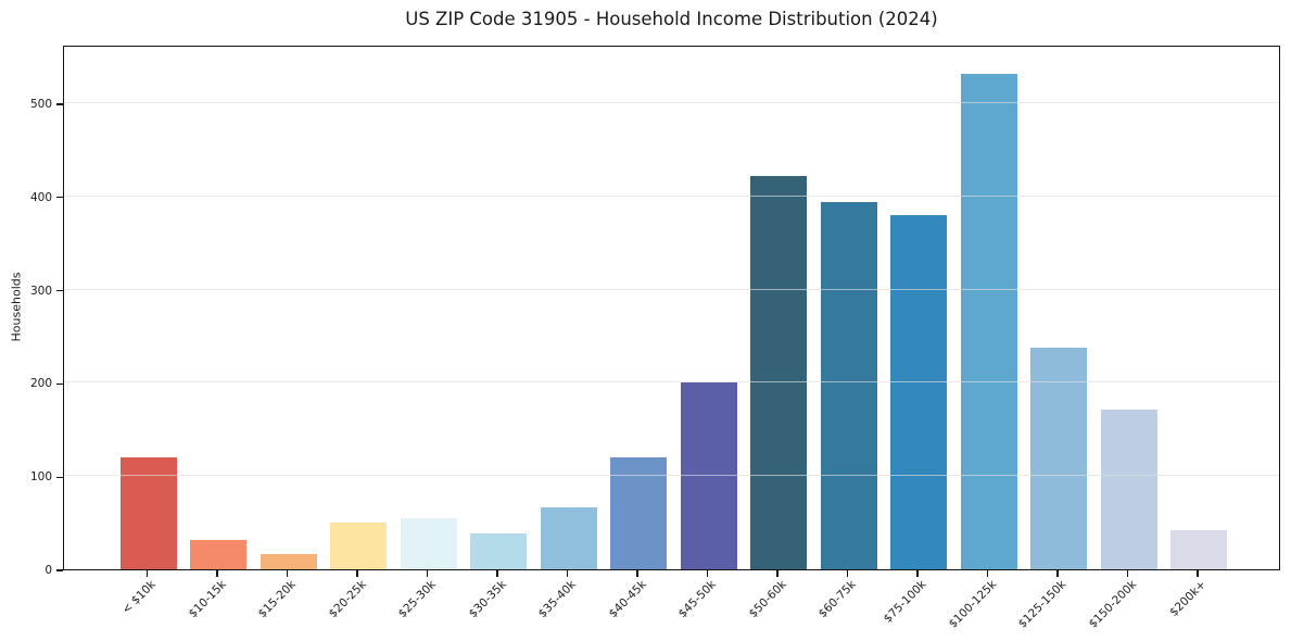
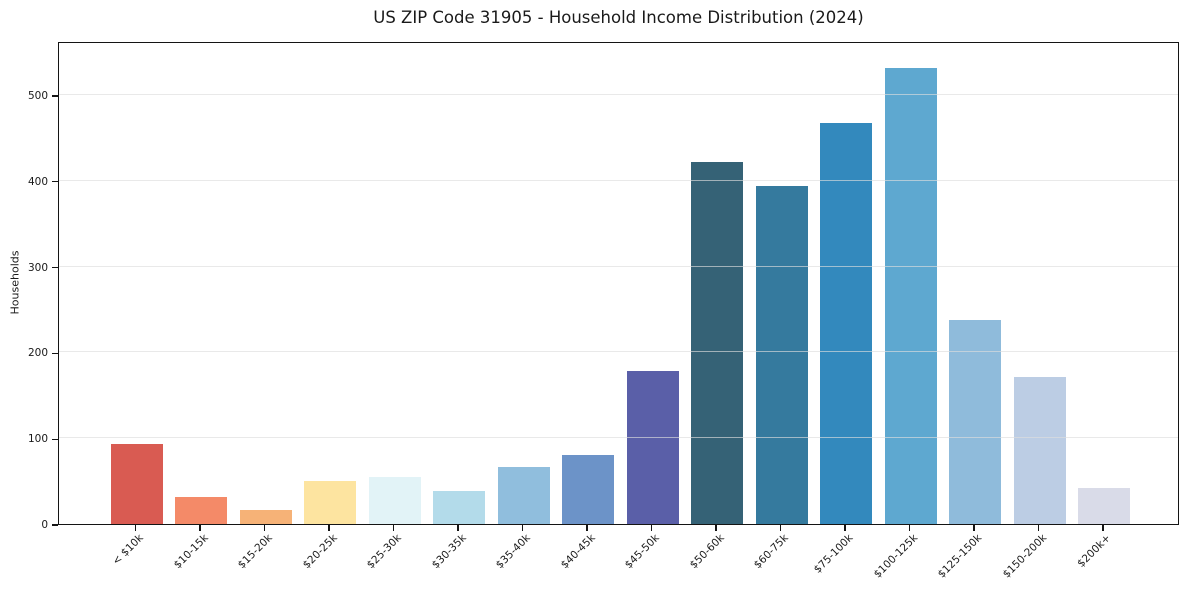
< $10k: 120 -> 90
$40-45k: 120 -> 80
$45-50k: 200 -> 180
$75-100k: 380 -> 470
